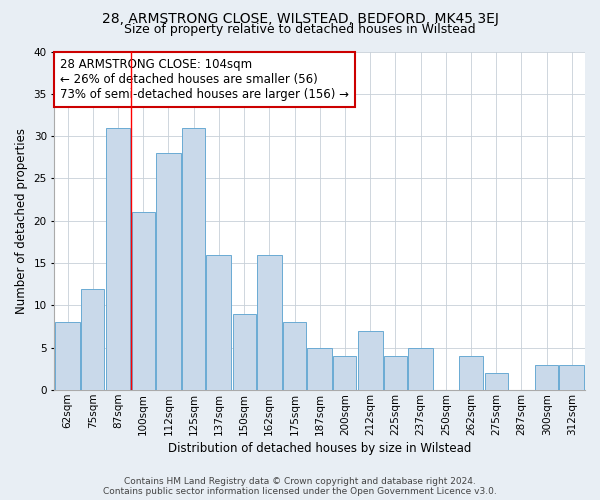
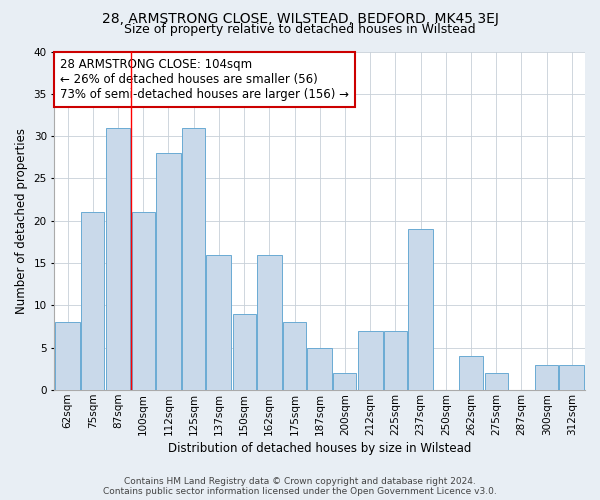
75sqm: 12 -> 21
200sqm: 4 -> 2
225sqm: 4 -> 7
237sqm: 5 -> 19
